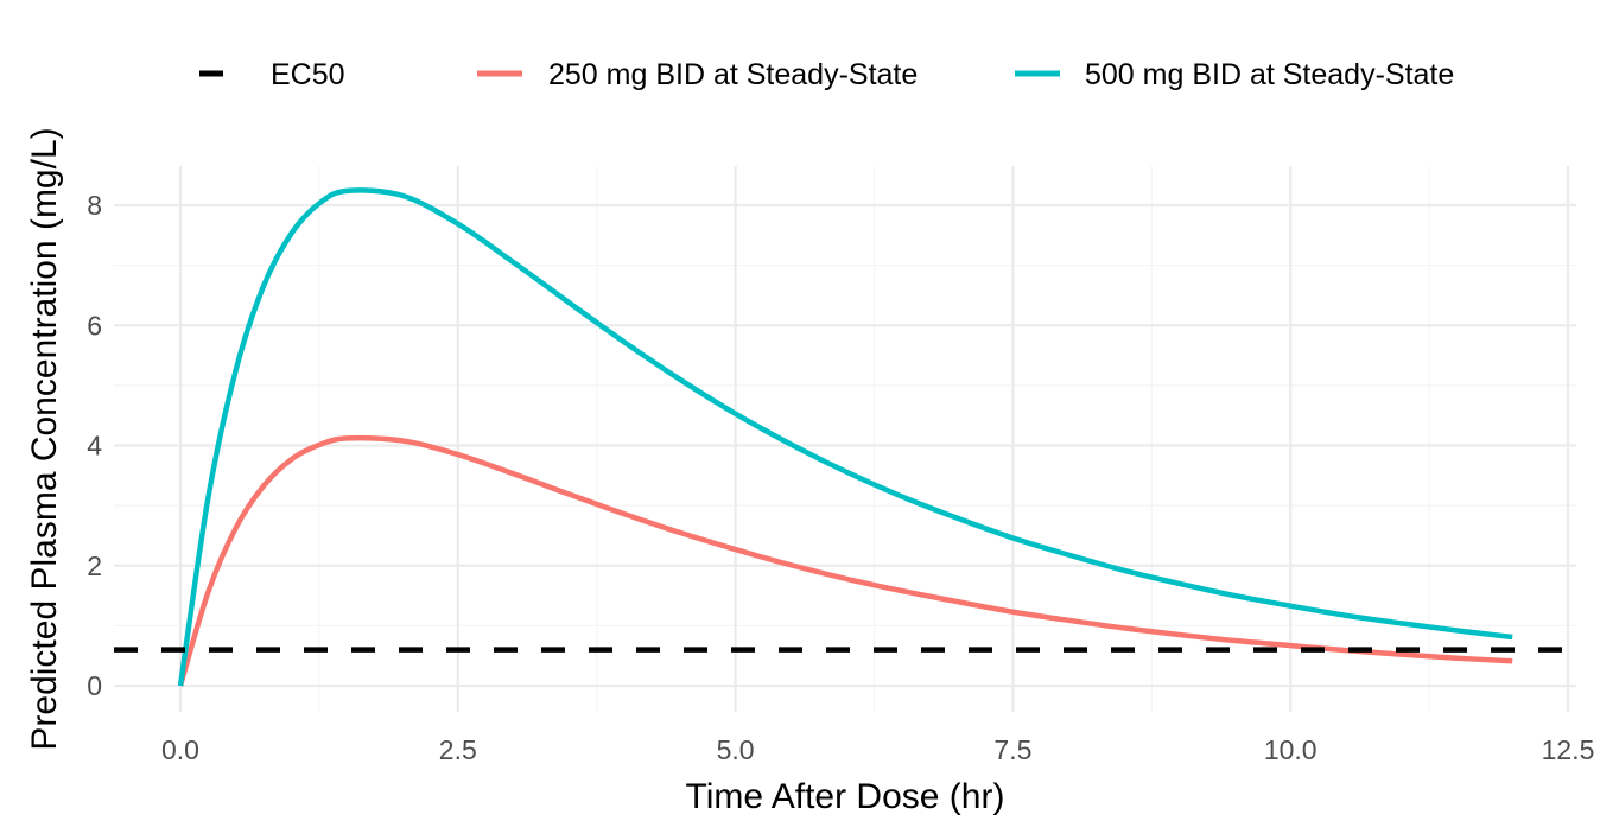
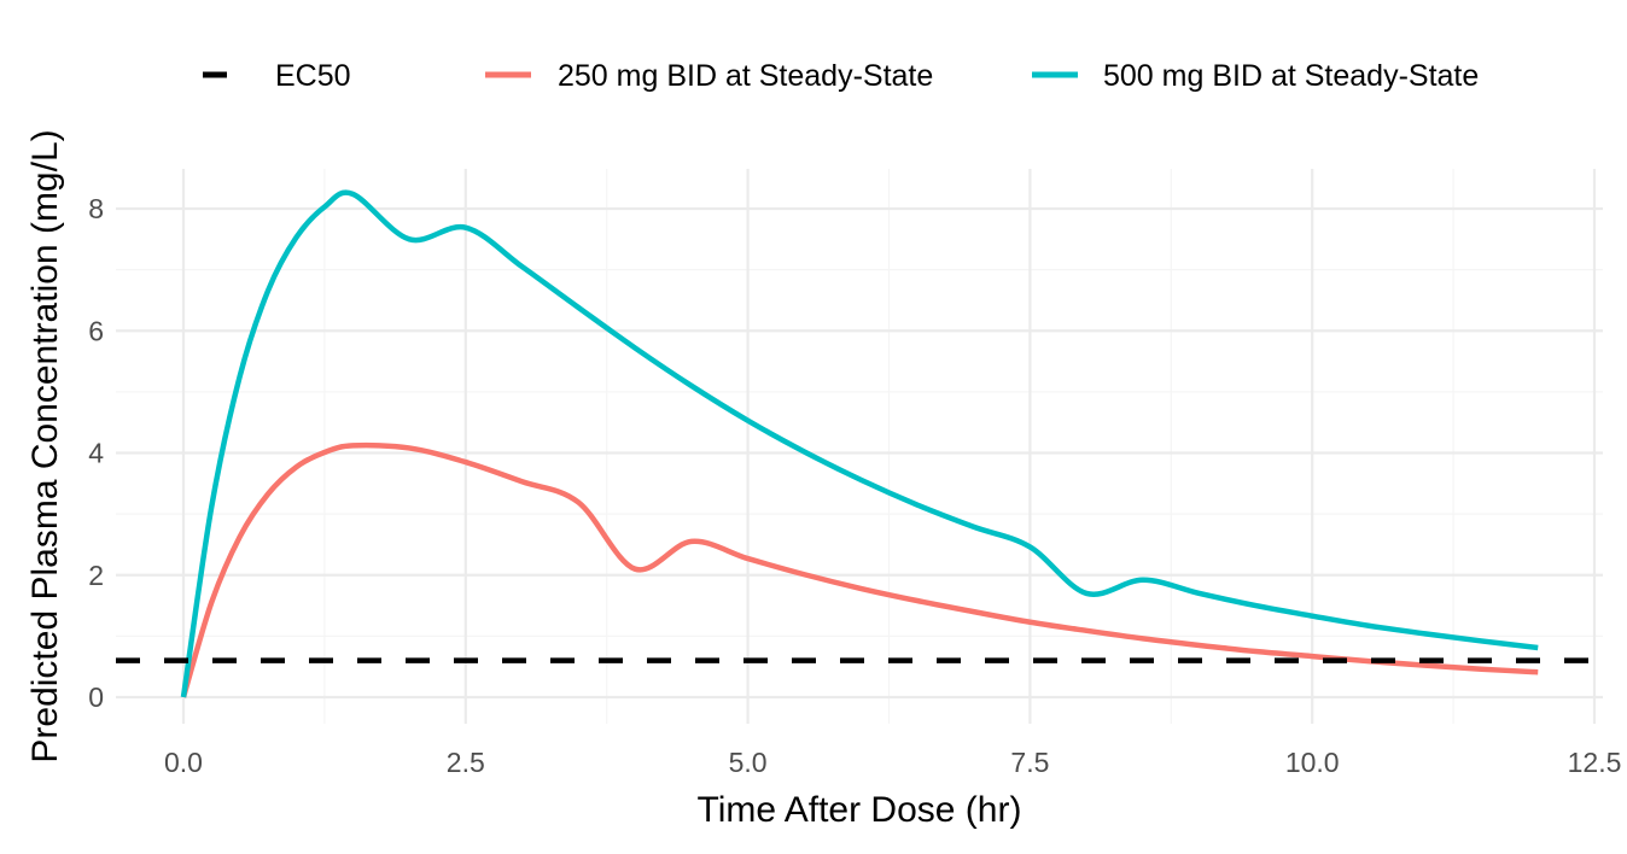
500 mg BID at Steady-State/2: 8.2 -> 7.5
250 mg BID at Steady-State/4: 2.9 -> 2.1
500 mg BID at Steady-State/8: 2.2 -> 1.7
